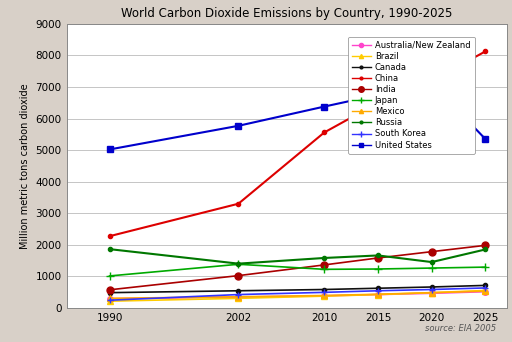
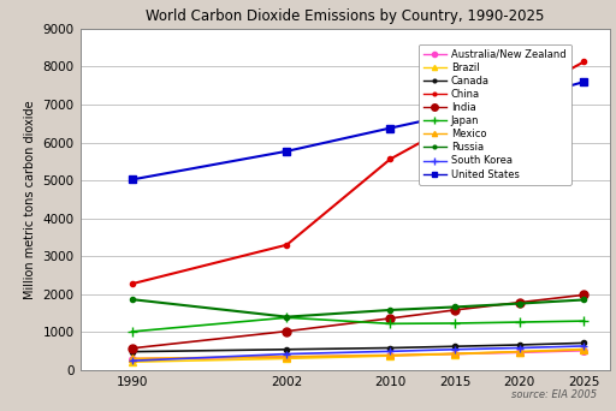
Russia/2020: 1450 -> 1750
United States/2025: 5350 -> 7600
